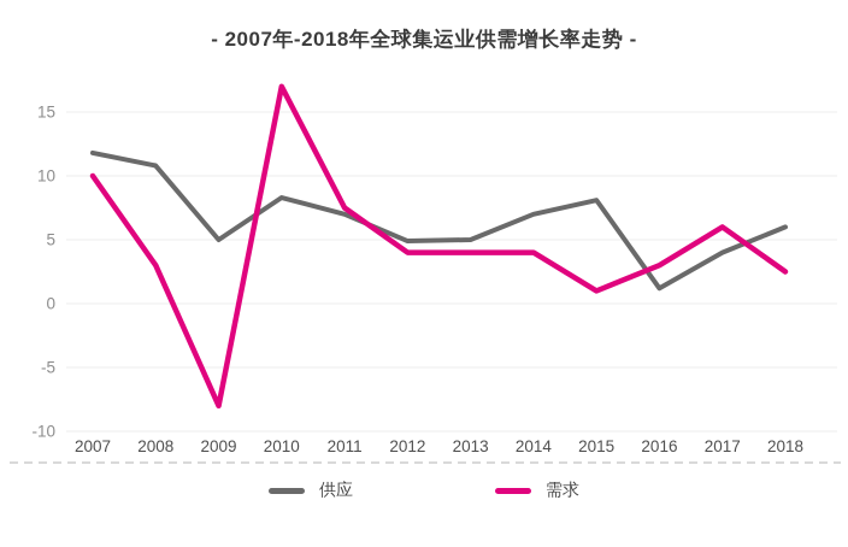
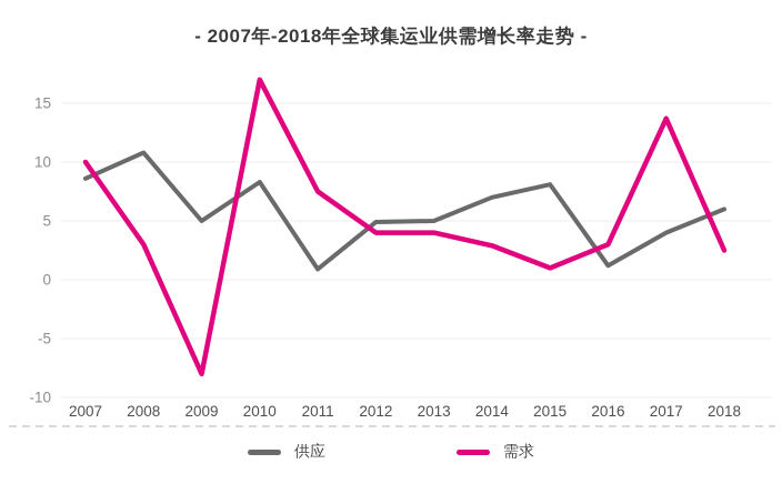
供应/2007: 11.8 -> 8.6
供应/2011: 7.0 -> 0.9
需求/2014: 4.0 -> 2.9
需求/2017: 6.0 -> 13.7
